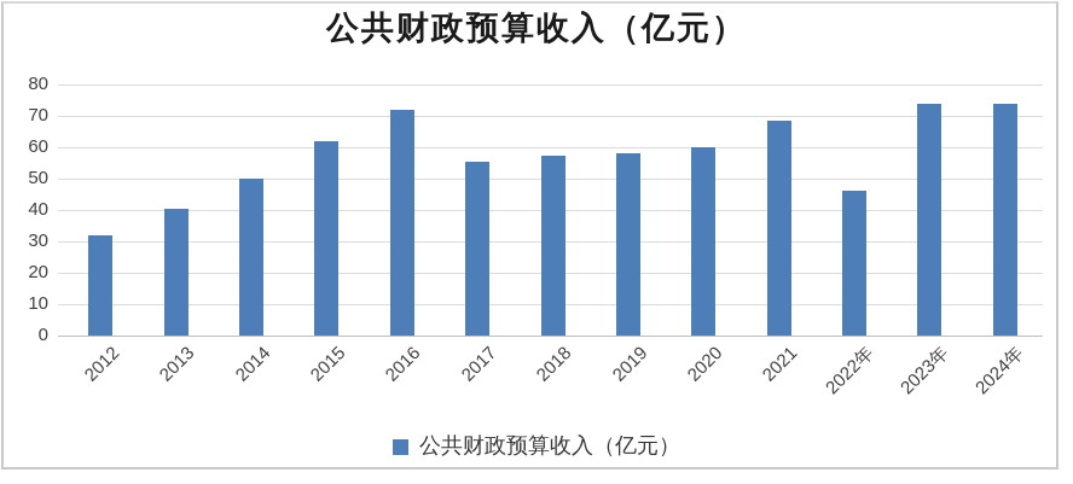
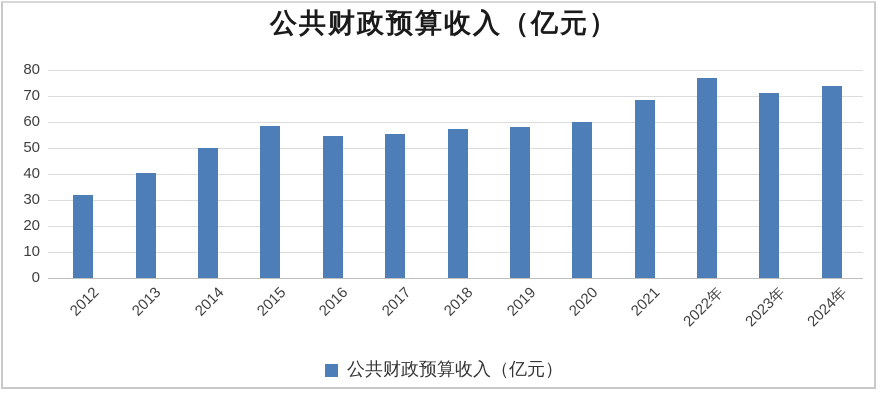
2015: 62 -> 58
2016: 72 -> 54
2022年: 46 -> 77
2023年: 74 -> 71
